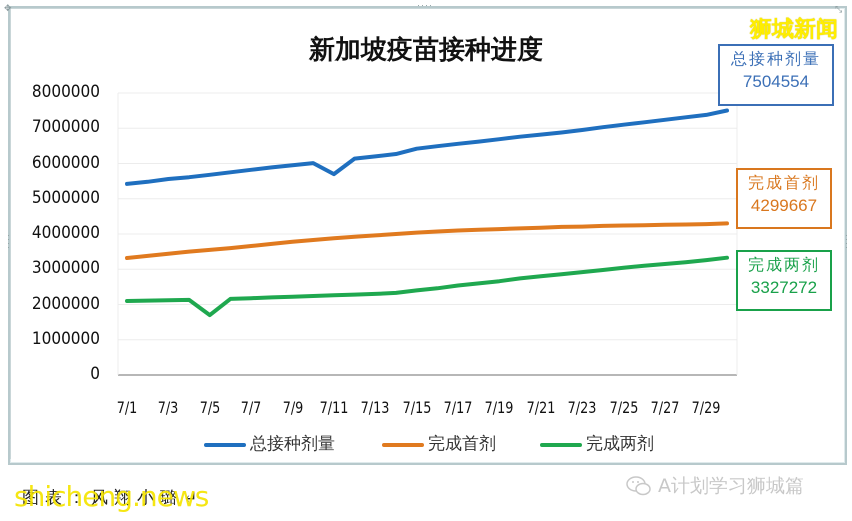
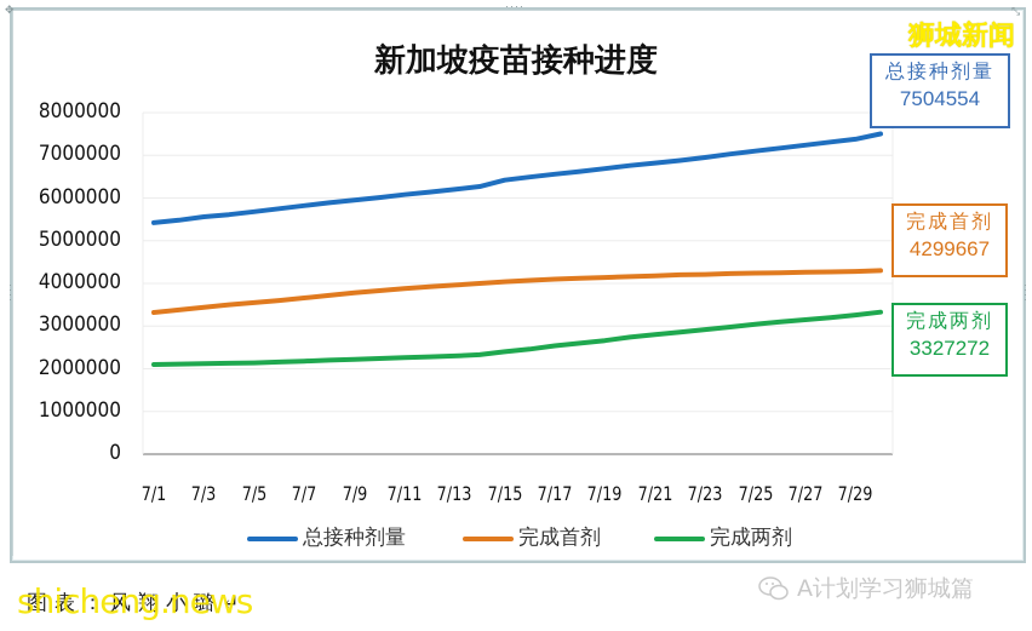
完成两剂/7/5: 1700000 -> 2100000
总接种剂量/7/11: 5700000 -> 6100000
